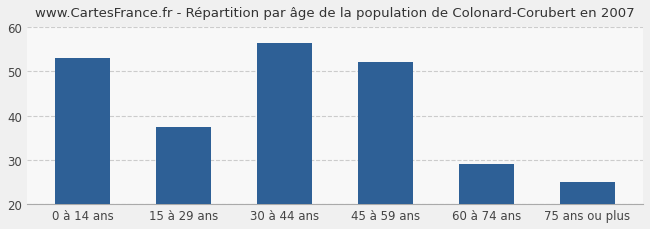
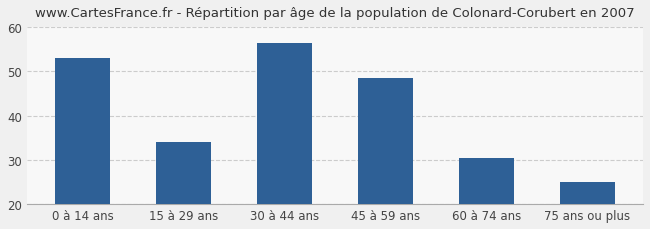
15 à 29 ans: 37.5 -> 34.0
45 à 59 ans: 52.0 -> 48.5
60 à 74 ans: 29.0 -> 30.5
